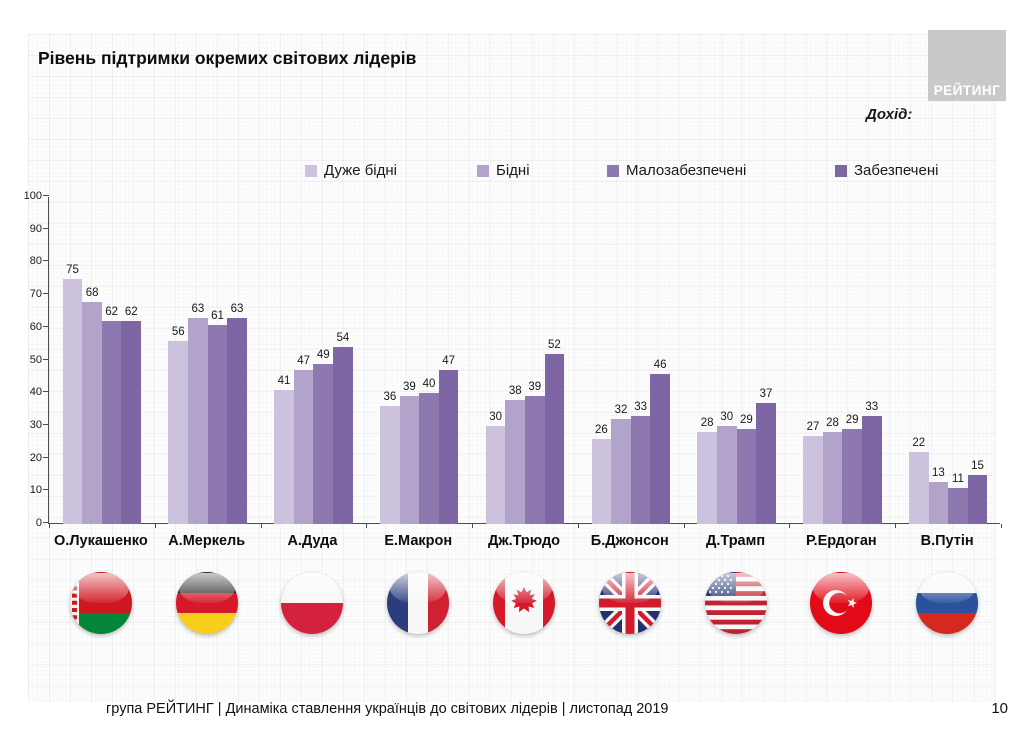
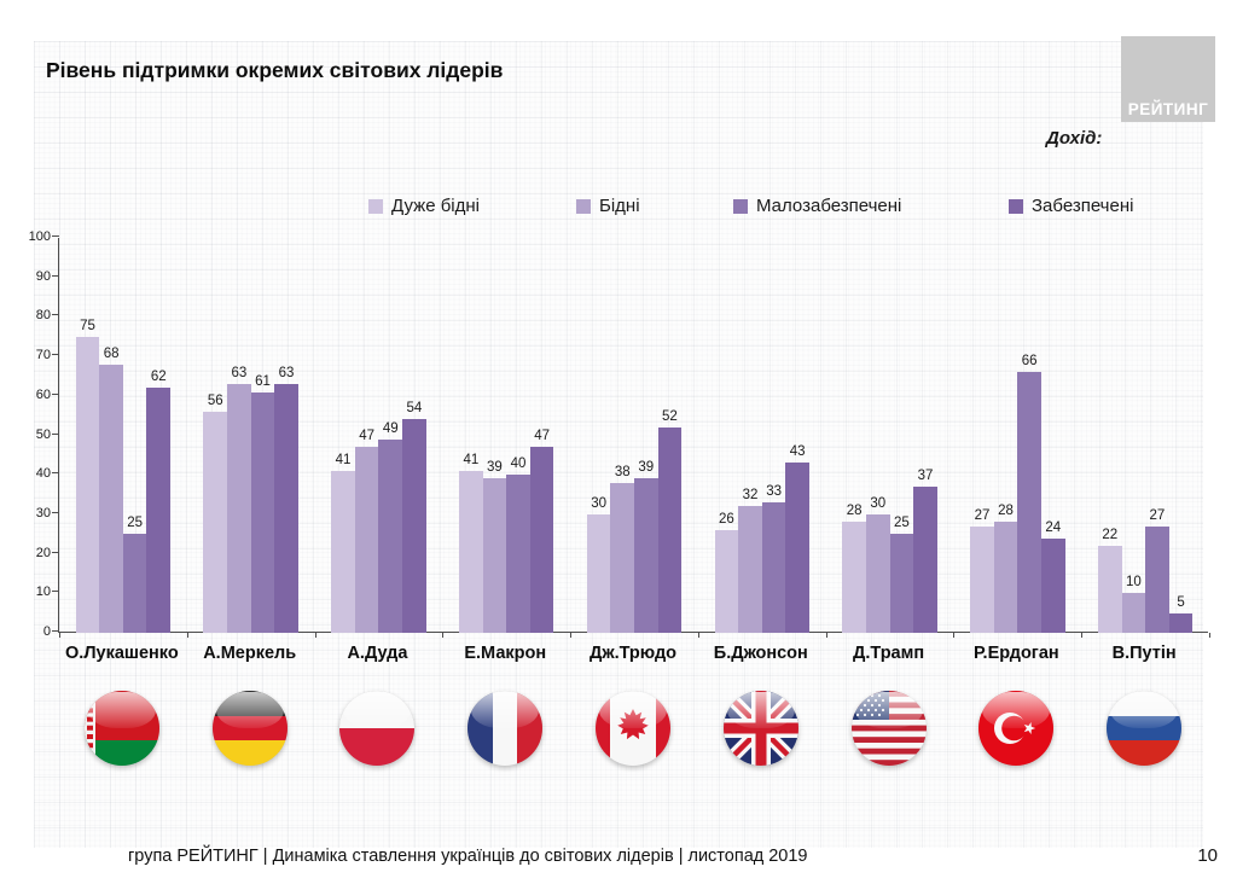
Малозабезпечені/О.Лукашенко: 62 -> 25
Дуже бідні/Е.Макрон: 36 -> 41
Забезпечені/Б.Джонсон: 46 -> 43
Малозабезпечені/Д.Трамп: 29 -> 25
Малозабезпечені/Р.Ердоган: 29 -> 66
Забезпечені/Р.Ердоган: 33 -> 24
Бідні/В.Путін: 13 -> 10
Малозабезпечені/В.Путін: 11 -> 27
Забезпечені/В.Путін: 15 -> 5
